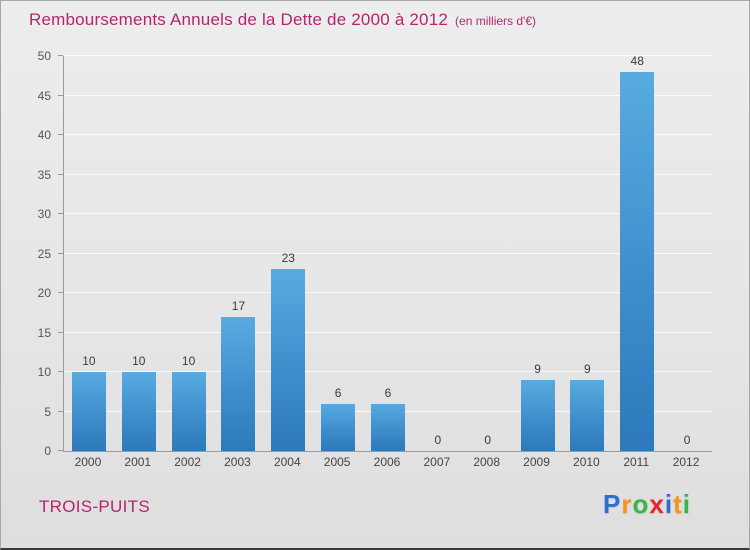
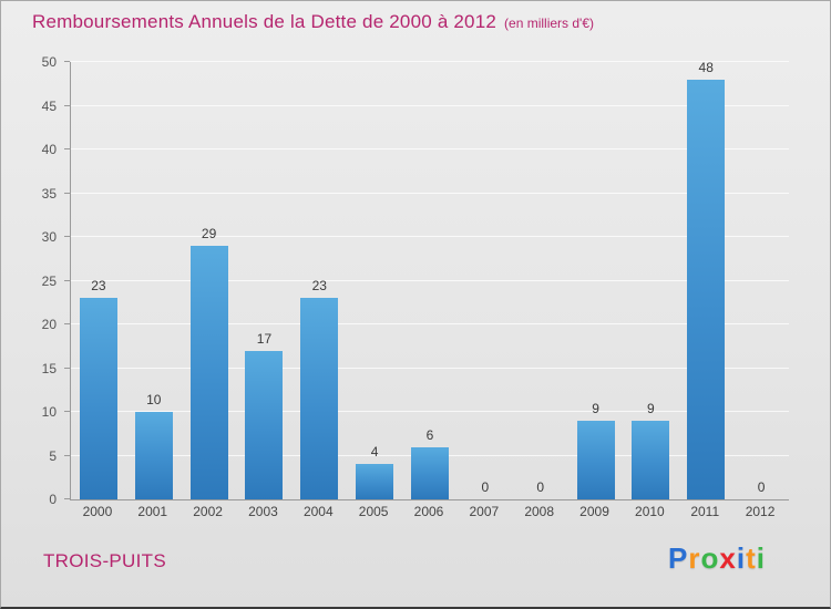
2000: 10 -> 23
2002: 10 -> 29
2005: 6 -> 4
